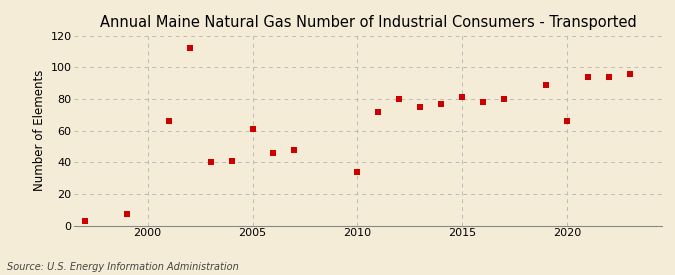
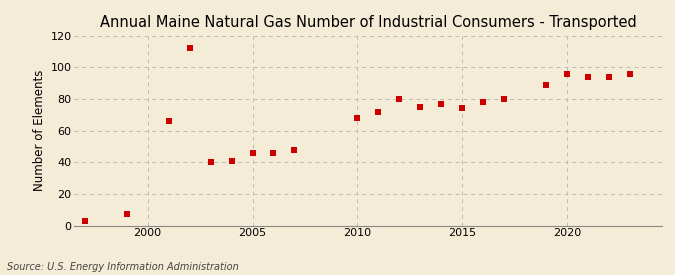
2005: 61 -> 46
2010: 34 -> 68
2015: 81 -> 74
2020: 66 -> 96
